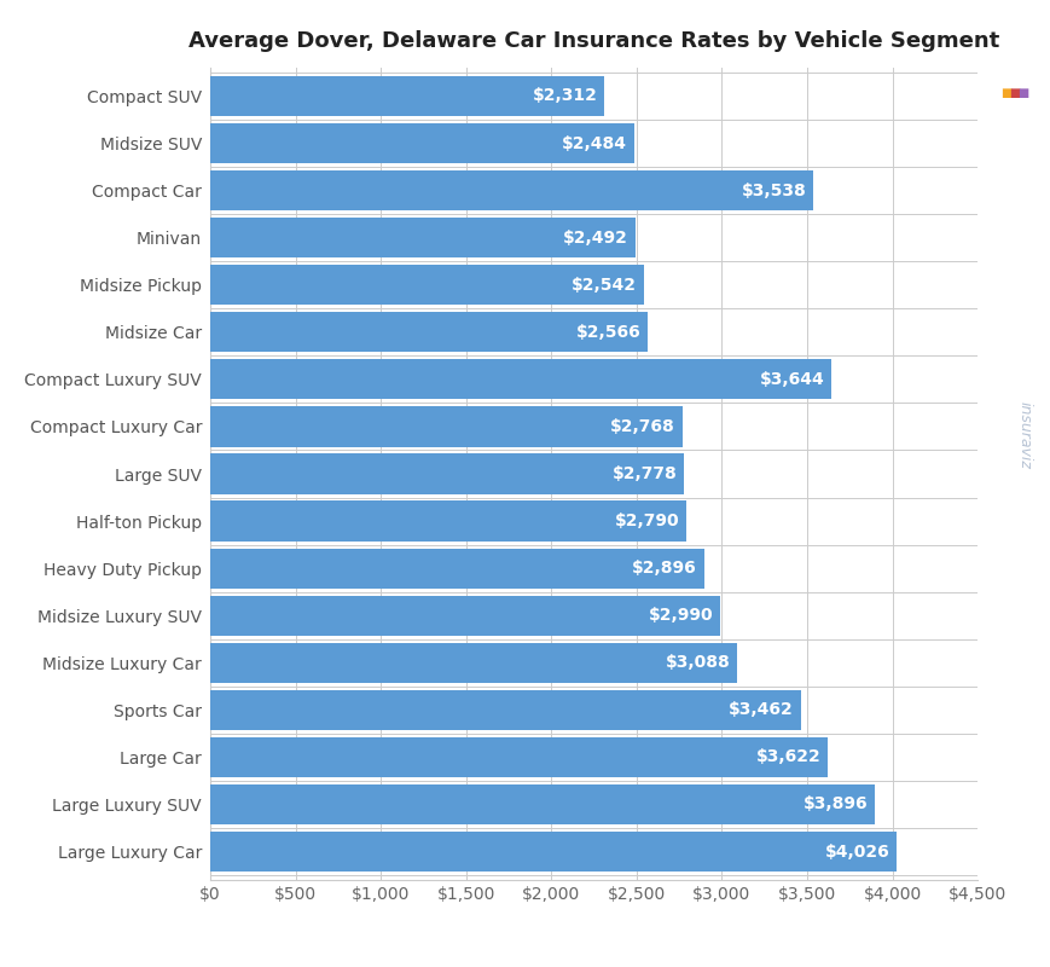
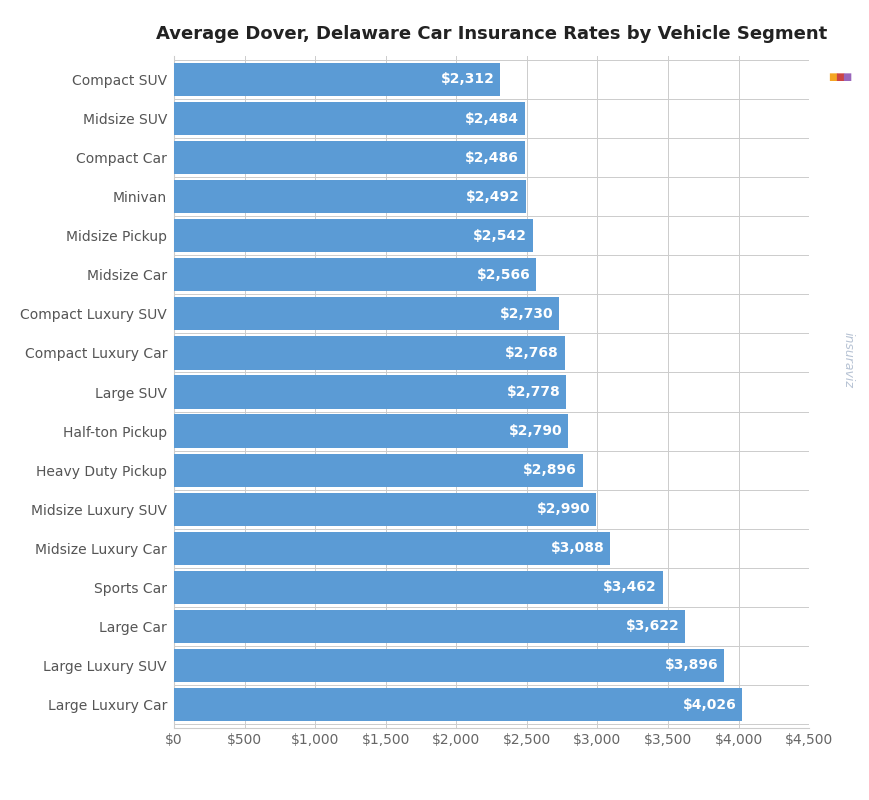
Compact Car: $3,538 -> $2,486
Compact Luxury SUV: $3,644 -> $2,730
